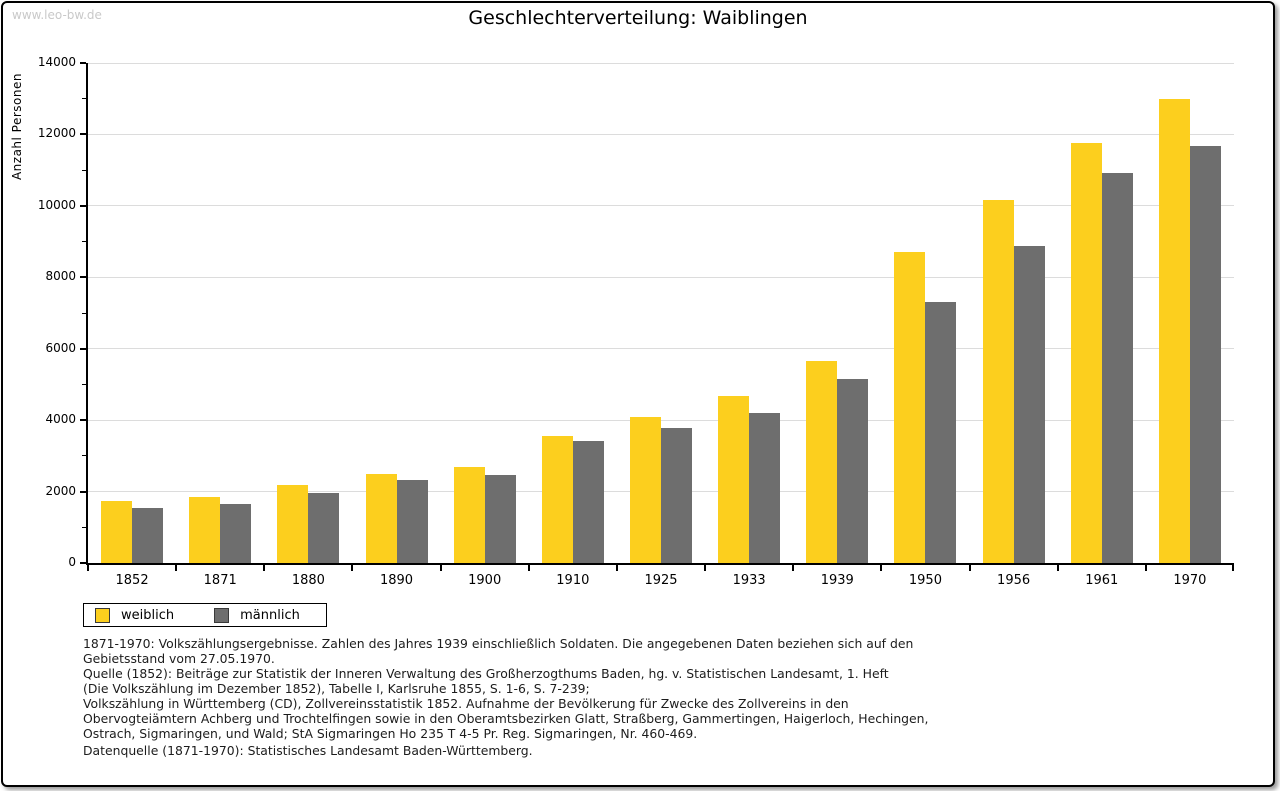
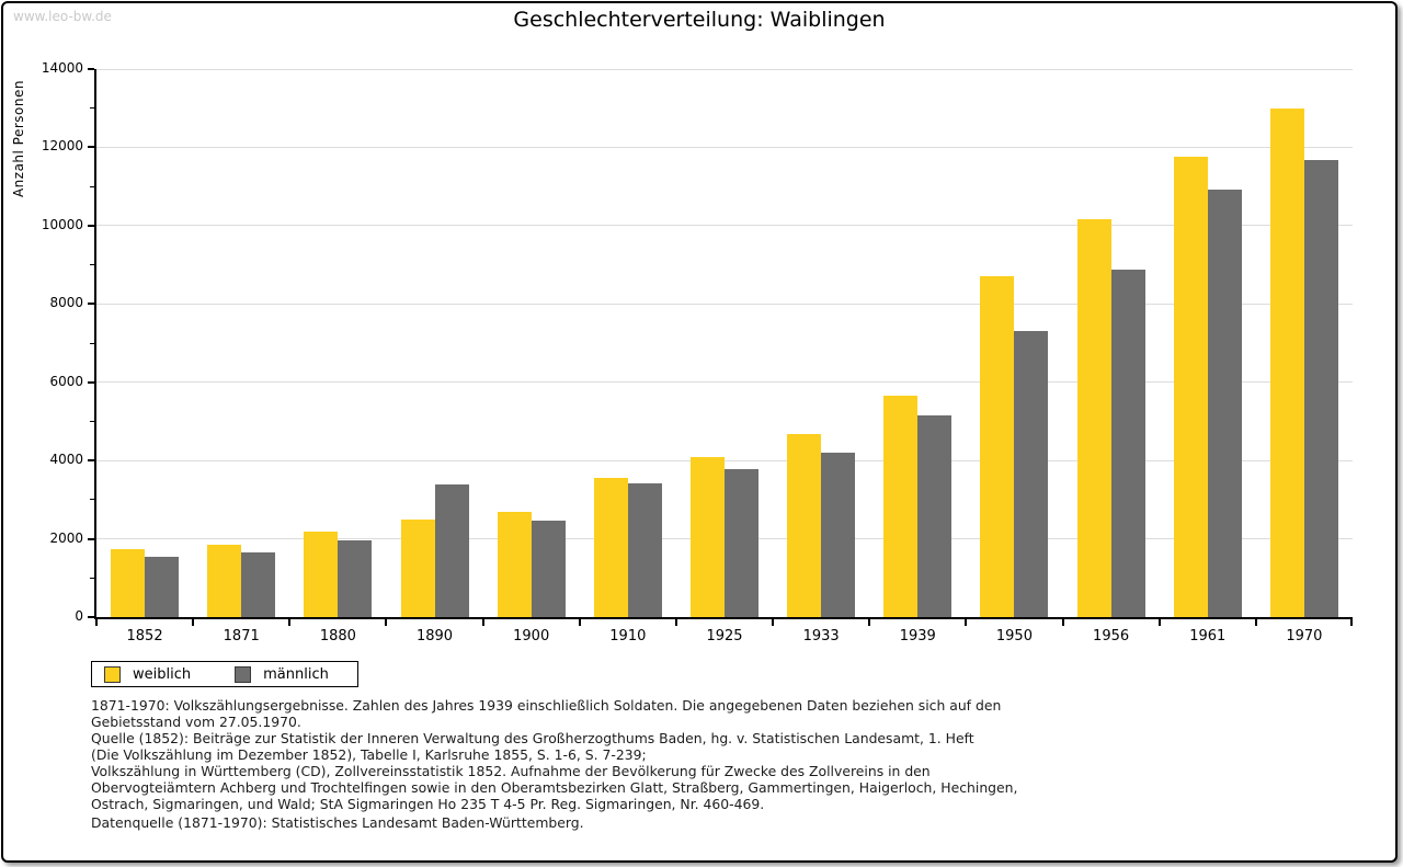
männlich/1890: 2300 -> 3400
